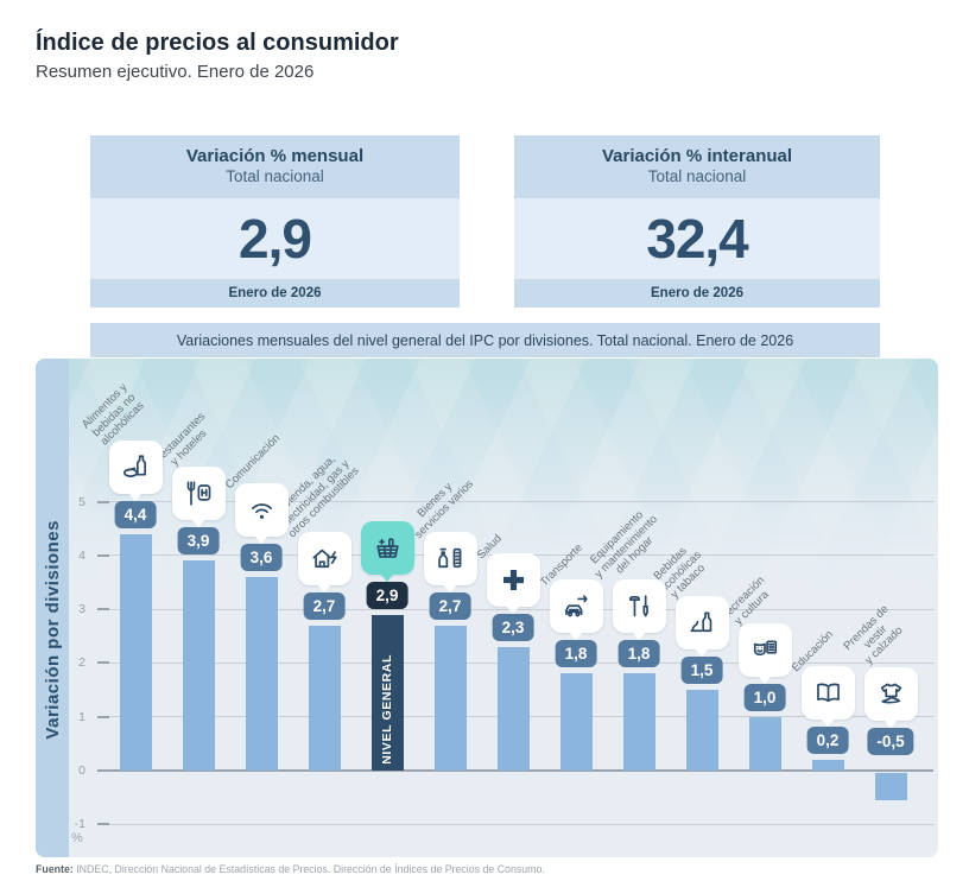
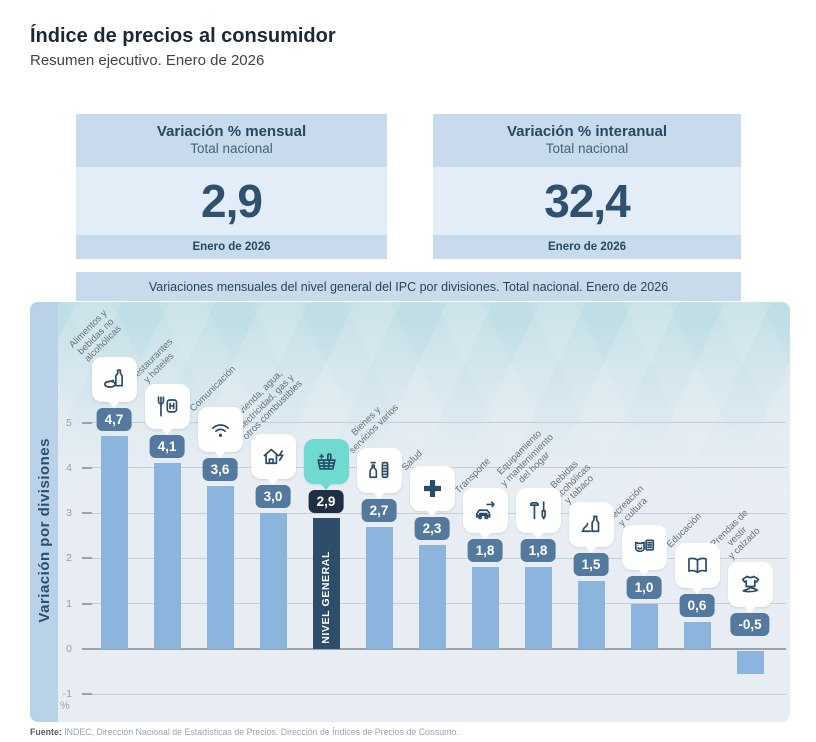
Alimentos y bebidas no alcohólicas: 4,4 -> 4,7
Restaurantes y hoteles: 3,9 -> 4,1
Vivienda, agua, electricidad, gas y otros combustibles: 2,7 -> 3,0
Educación: 0,2 -> 0,6
